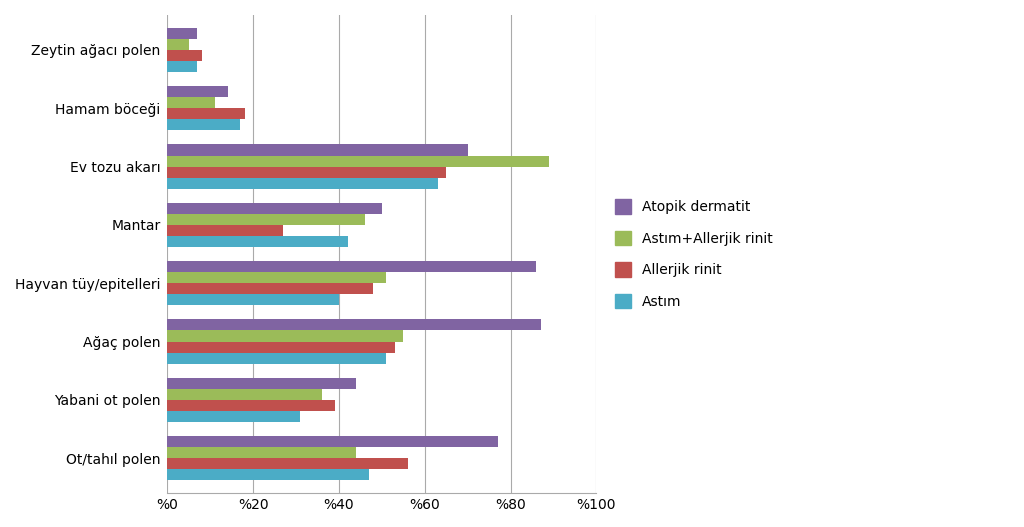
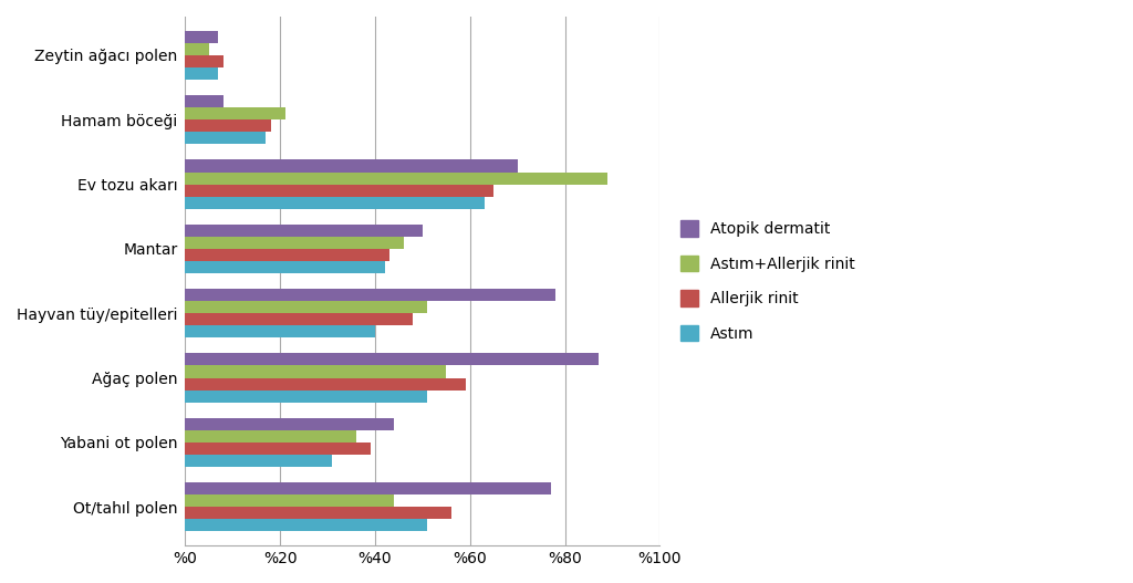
Atopik dermatit/Hamam böceği: %14 -> %8
Astım+Allerjik rinit/Hamam böceği: %11 -> %21
Allerjik rinit/Mantar: %27 -> %43
Atopik dermatit/Hayvan tüy/epitelleri: %86 -> %78
Allerjik rinit/Ağaç polen: %53 -> %59
Astım/Ot/tahıl polen: %47 -> %51
